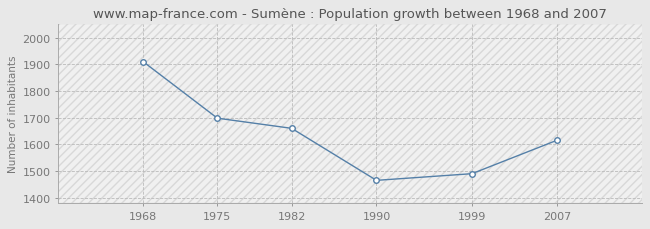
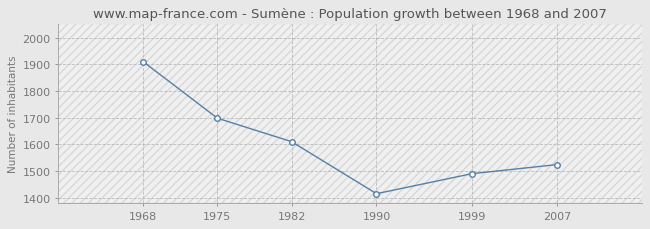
1982: 1660 -> 1610
1990: 1465 -> 1415
2007: 1615 -> 1524
